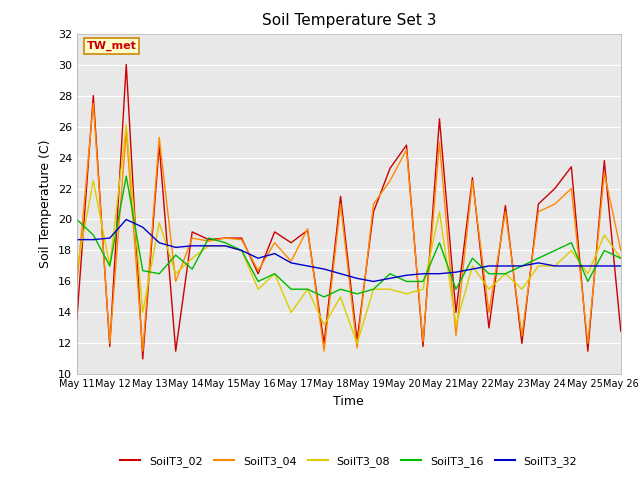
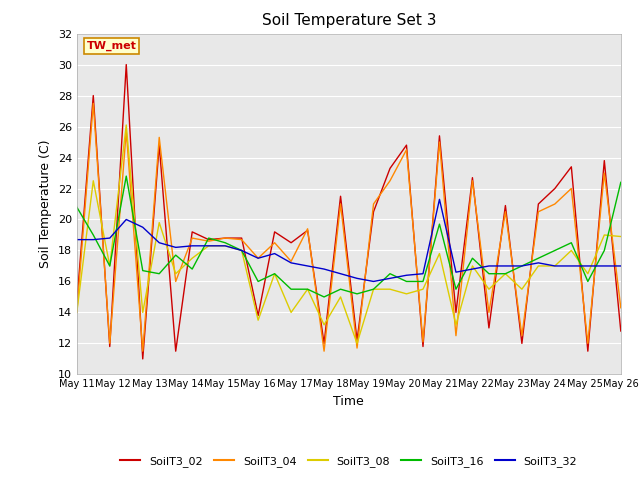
SoilT3_02/May 11: 13.5 -> 14.6
SoilT3_04/May 11: 15.8 -> 14.0
SoilT3_08/May 11: 16.8 -> 14.0
SoilT3_16/May 11: 20.0 -> 20.8
SoilT3_02/May 16: 16.5 -> 13.8
SoilT3_04/May 16: 16.7 -> 17.5
SoilT3_08/May 16: 15.5 -> 13.5
SoilT3_02/May 21: 26.5 -> 25.4
SoilT3_08/May 21: 20.5 -> 17.8
SoilT3_16/May 21: 18.5 -> 19.7
SoilT3_32/May 21: 16.5 -> 21.3
SoilT3_04/May 26: 18.0 -> 14.3
SoilT3_08/May 26: 17.5 -> 18.9
SoilT3_16/May 26: 17.5 -> 22.4
